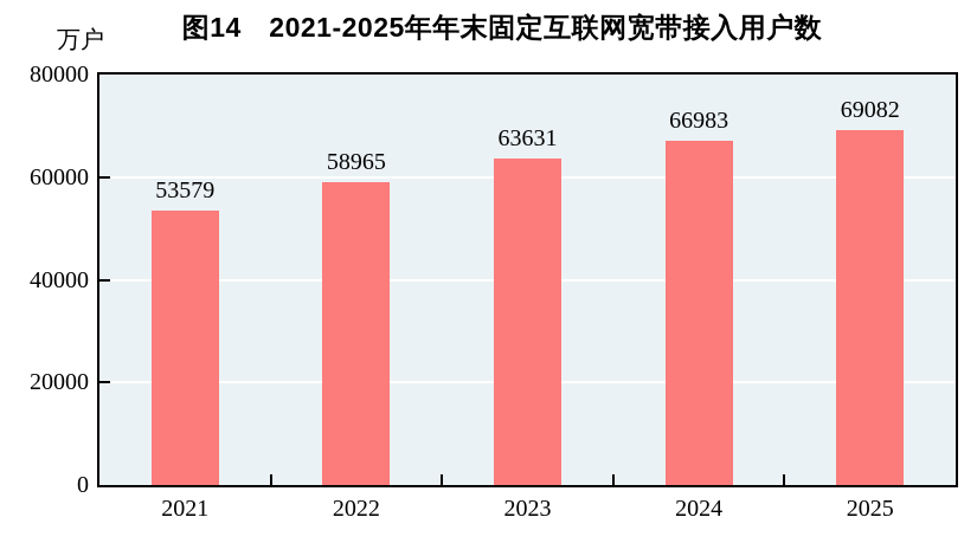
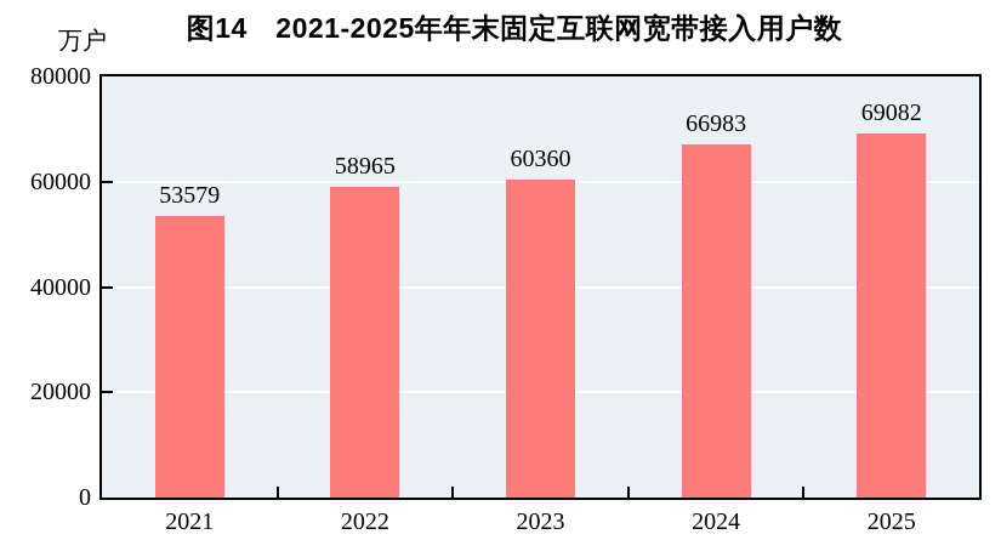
2023: 63631 -> 60360
